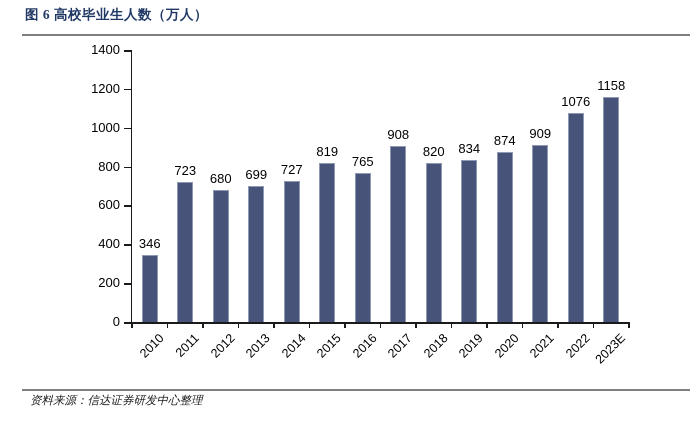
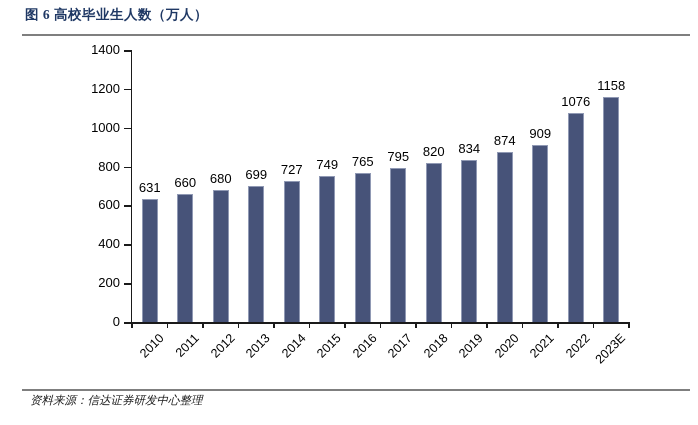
2010: 346 -> 631
2011: 723 -> 660
2015: 819 -> 749
2017: 908 -> 795
